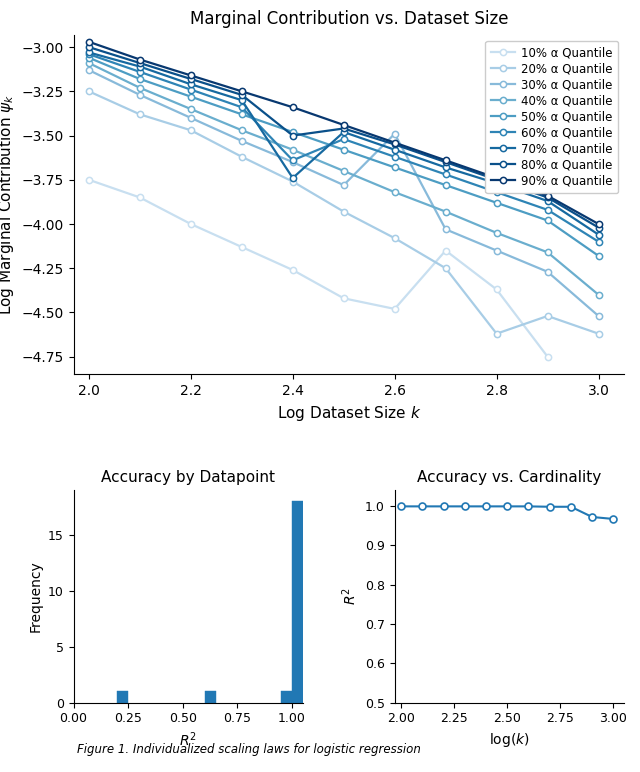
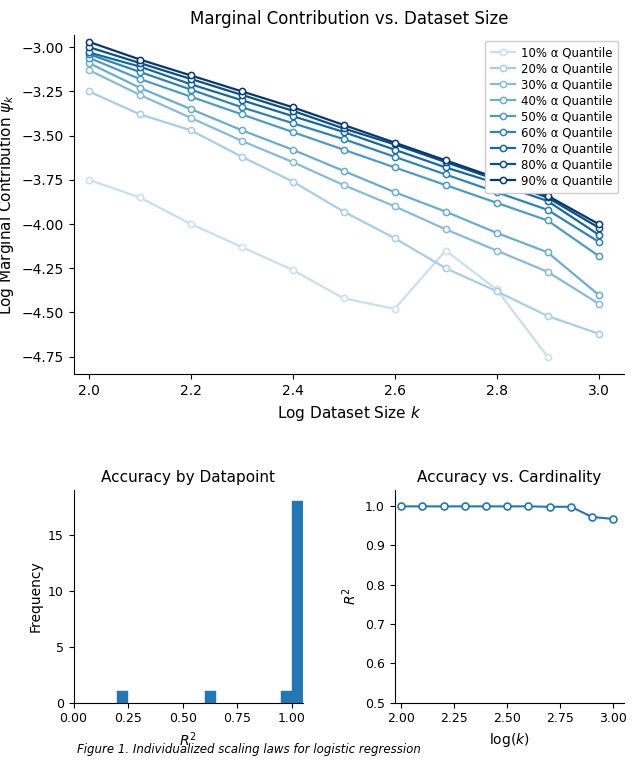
Marginal Contribution vs. Dataset Size/60% α Quantile/2.4: -3.64 -> -3.43
Marginal Contribution vs. Dataset Size/70% α Quantile/2.4: -3.74 -> -3.39
Marginal Contribution vs. Dataset Size/80% α Quantile/2.4: -3.50 -> -3.36
Marginal Contribution vs. Dataset Size/30% α Quantile/2.6: -3.49 -> -3.90
Marginal Contribution vs. Dataset Size/20% α Quantile/2.8: -4.62 -> -4.38
Marginal Contribution vs. Dataset Size/30% α Quantile/3.0: -4.52 -> -4.45
